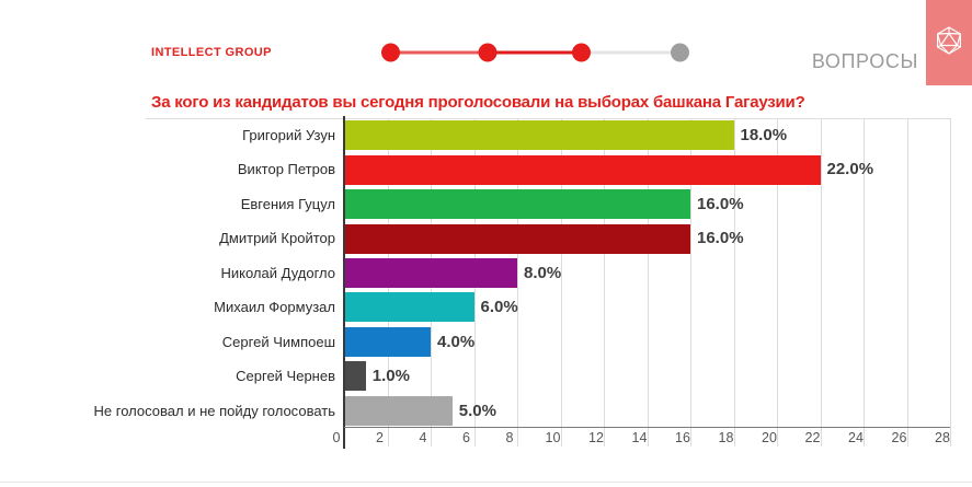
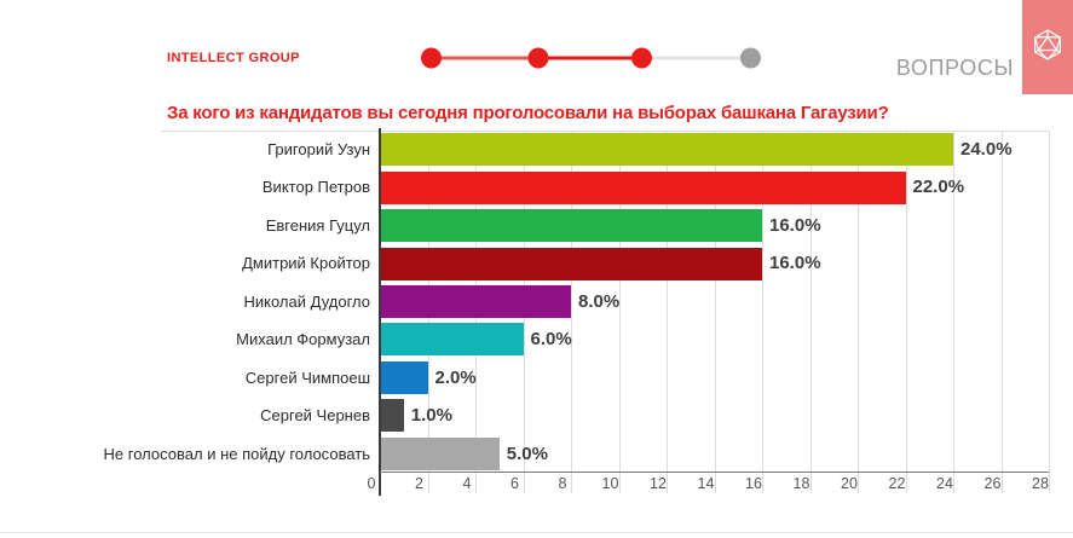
Григорий Узун: 18.0% -> 24.0%
Сергей Чимпоеш: 4.0% -> 2.0%
